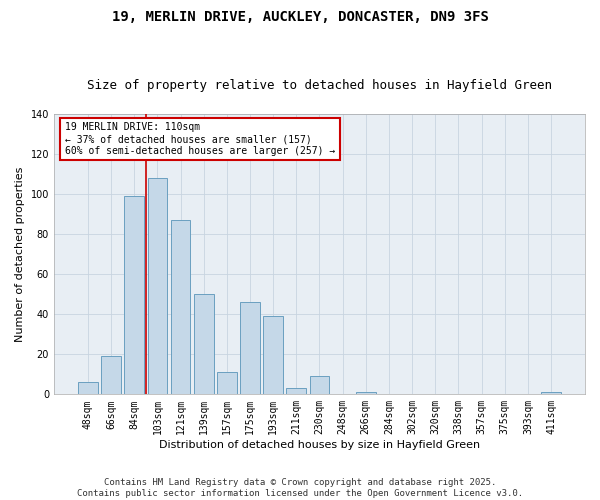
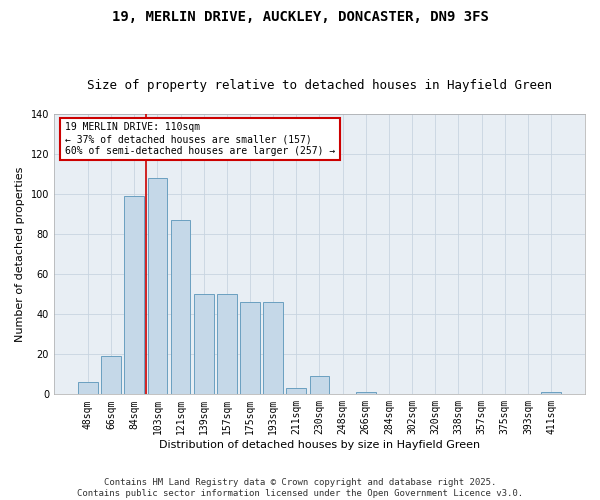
157sqm: 11 -> 50
193sqm: 39 -> 46
